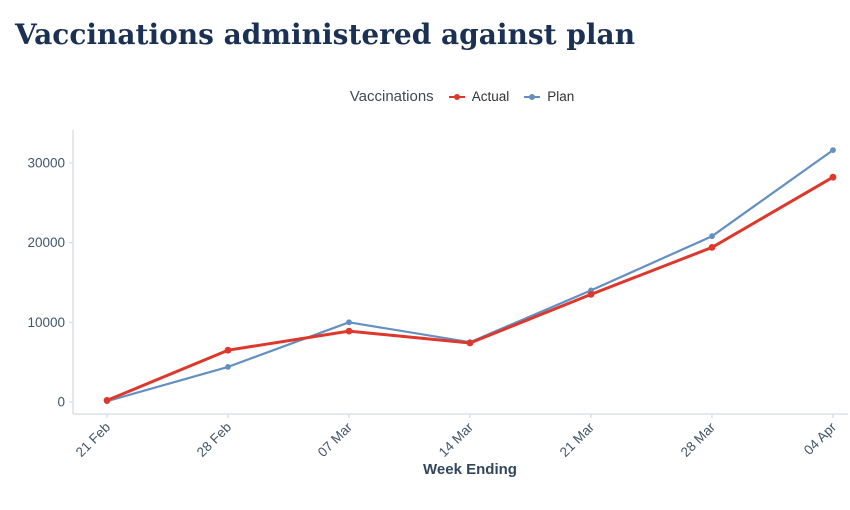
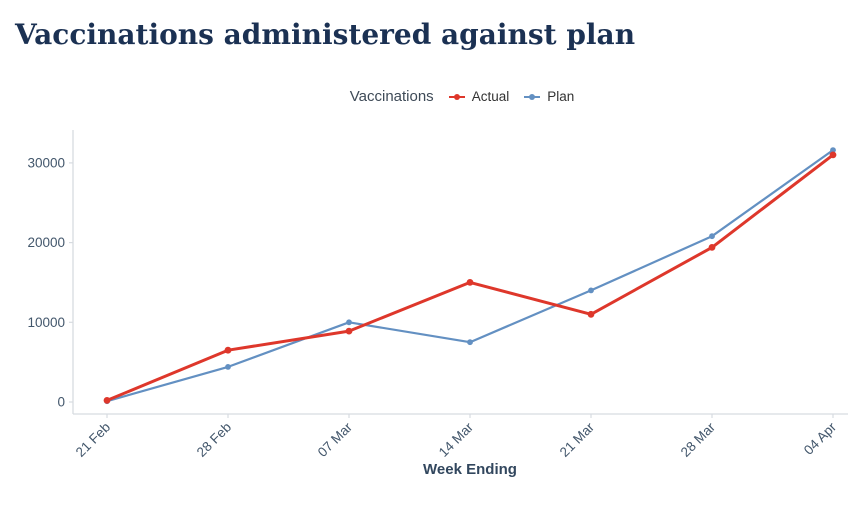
Actual/14 Mar: 7000 -> 15000
Actual/21 Mar: 14000 -> 11000
Actual/04 Apr: 28000 -> 31000
